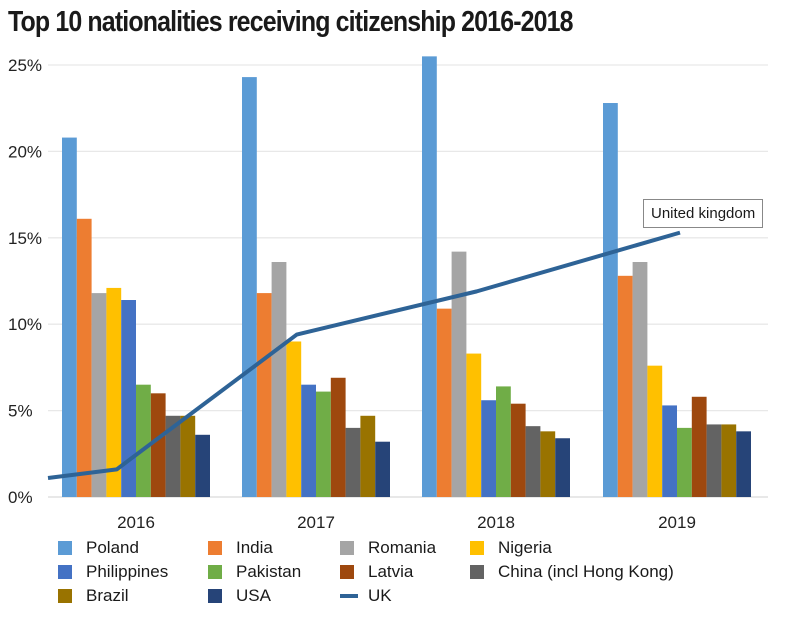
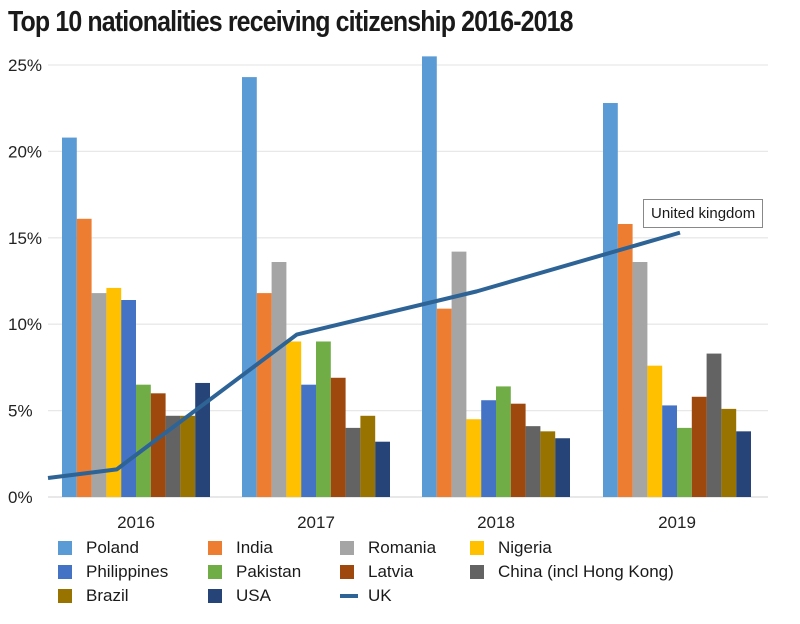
USA/2016: 3.6% -> 6.6%
Pakistan/2017: 6.1% -> 9.0%
Nigeria/2018: 8.3% -> 4.5%
India/2019: 12.8% -> 15.8%
China (incl Hong Kong)/2019: 4.2% -> 8.3%
Brazil/2019: 4.2% -> 5.1%
